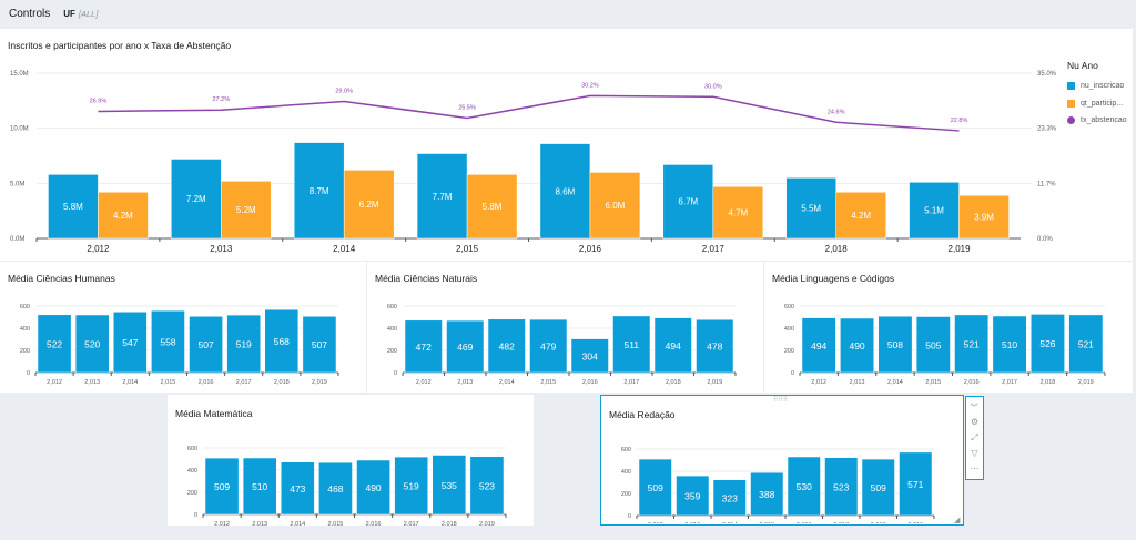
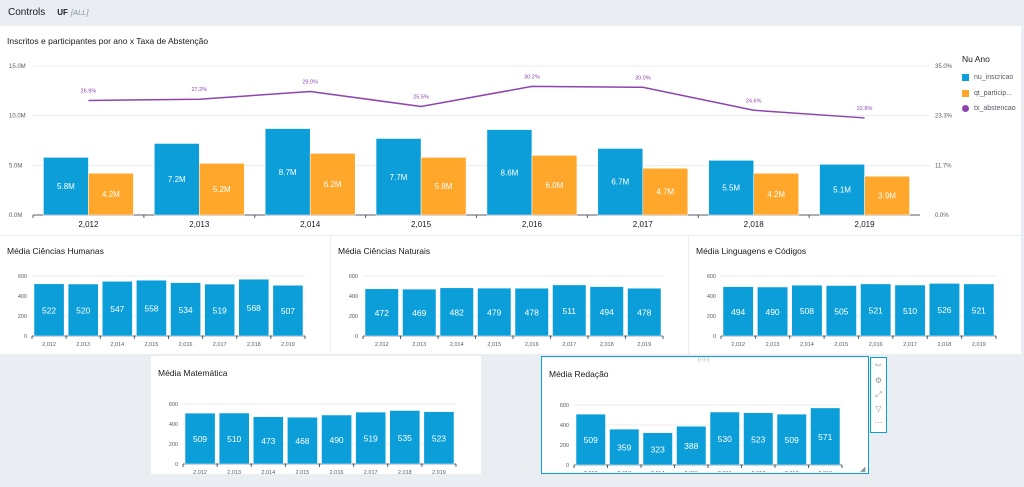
Média Ciências Humanas/2,016: 507 -> 534
Média Ciências Naturais/2,016: 304 -> 478
